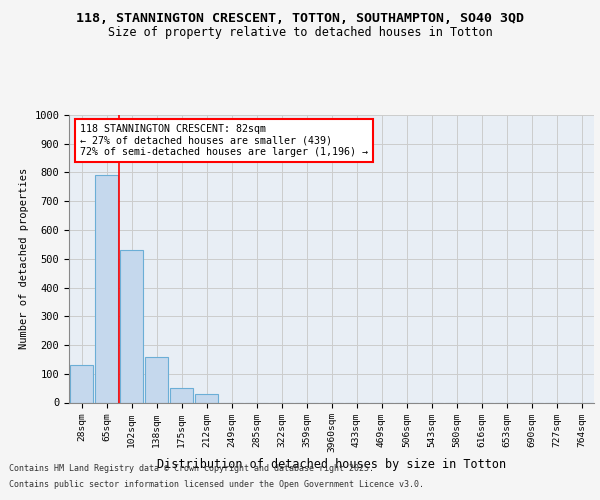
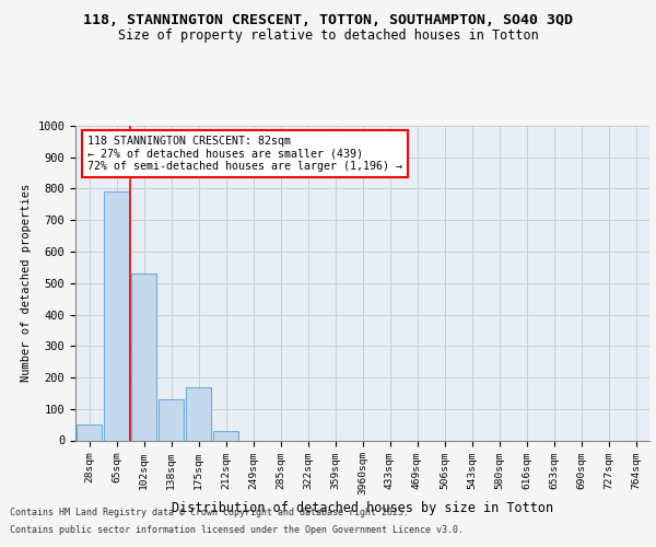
28sqm: 130 -> 50
138sqm: 160 -> 130
175sqm: 50 -> 170
